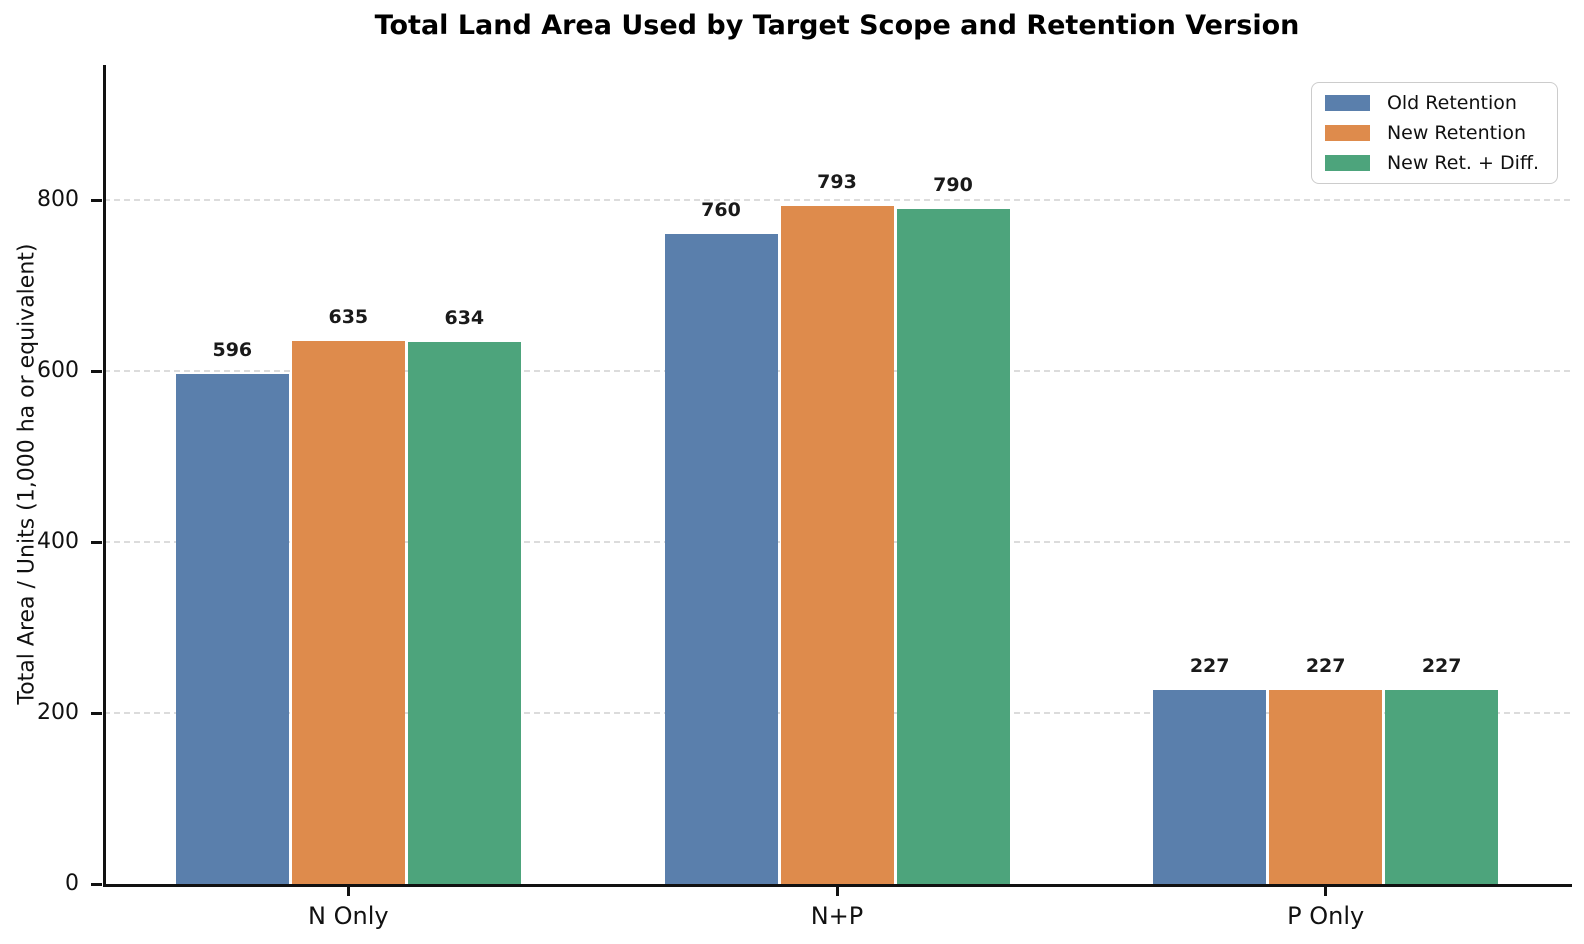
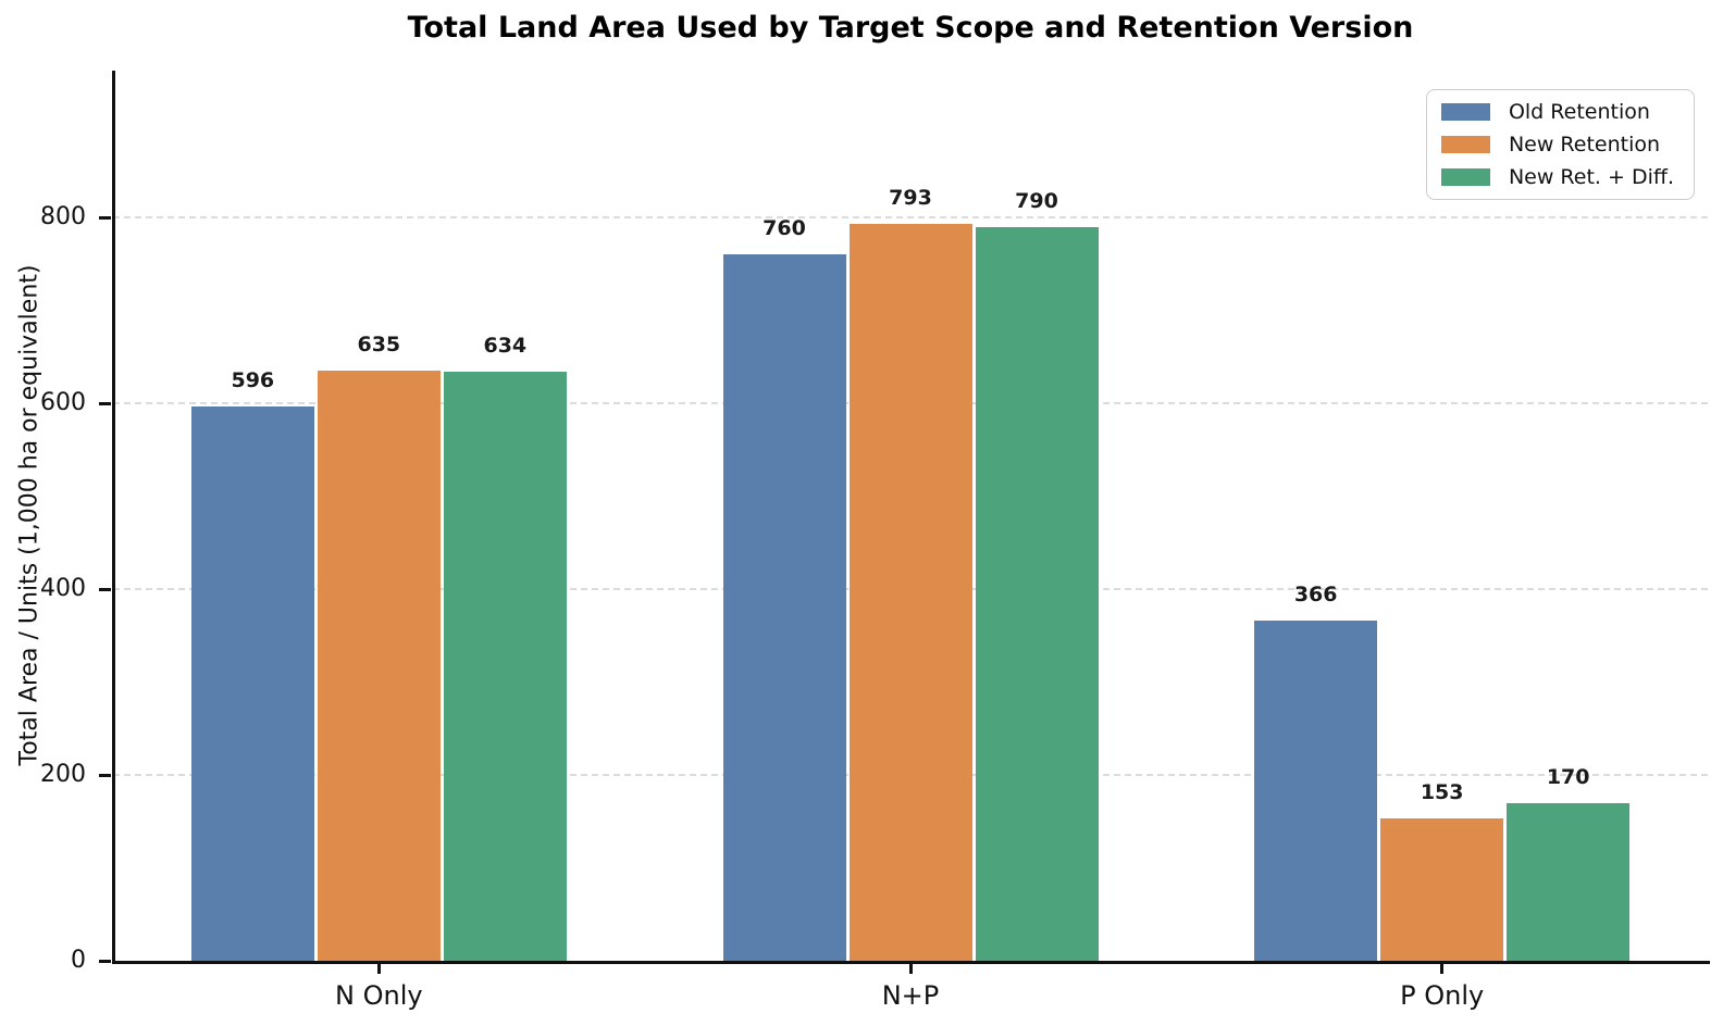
Old Retention/P Only: 227 -> 366
New Retention/P Only: 227 -> 153
New Ret. + Diff./P Only: 227 -> 170
